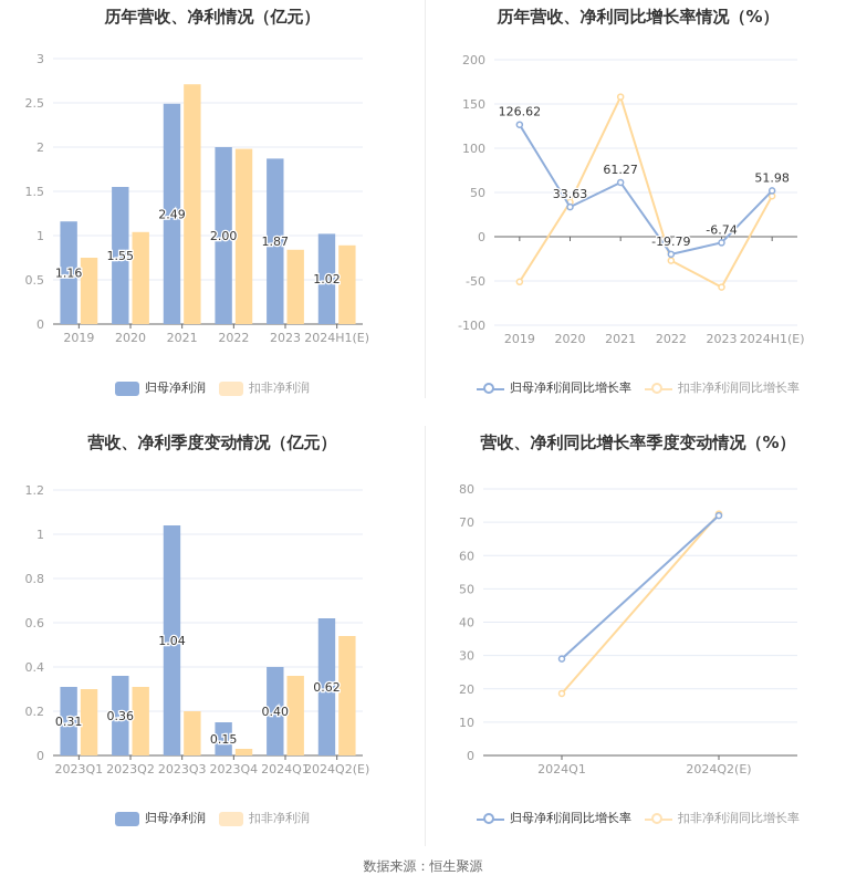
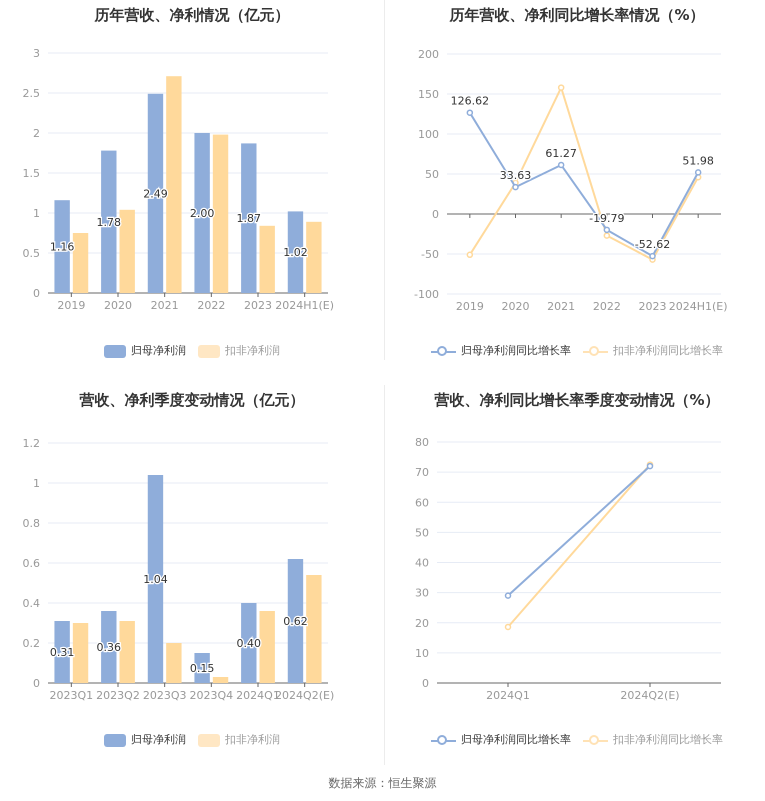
历年营收、净利情况（亿元）/归母净利润/2020: 1.55 -> 1.78
历年营收、净利同比增长率情况（%）/归母净利润同比增长率/2023: -6.74 -> -52.62
